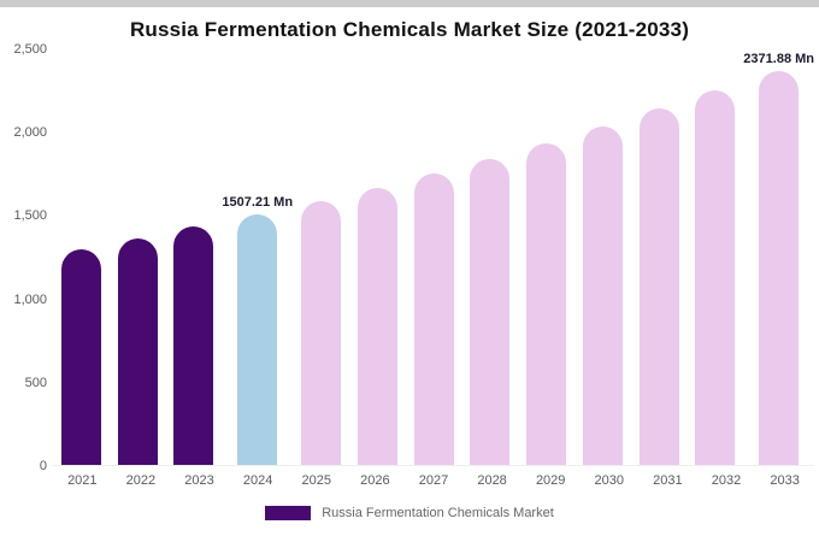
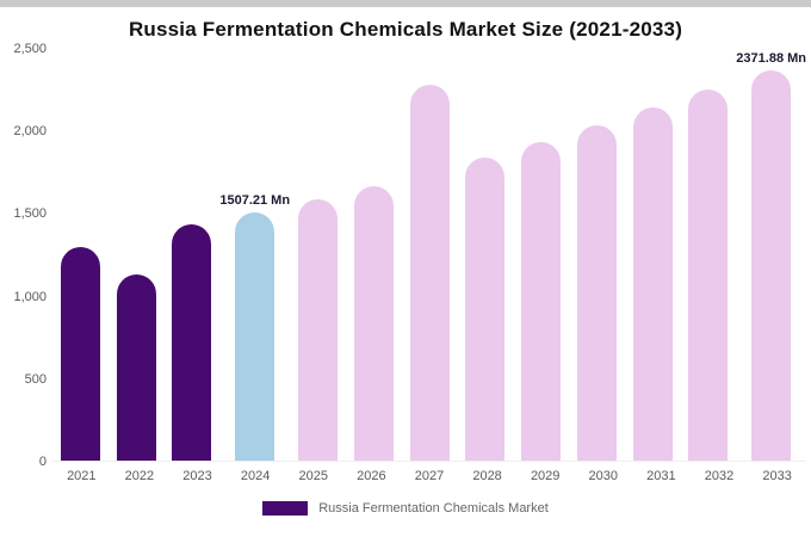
2022: 1360 -> 1130
2027: 1750 -> 2280
